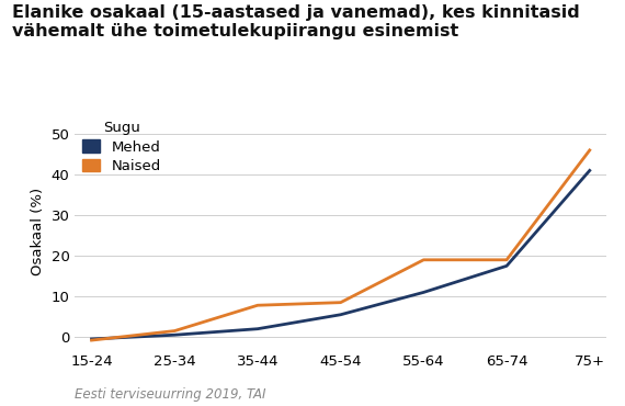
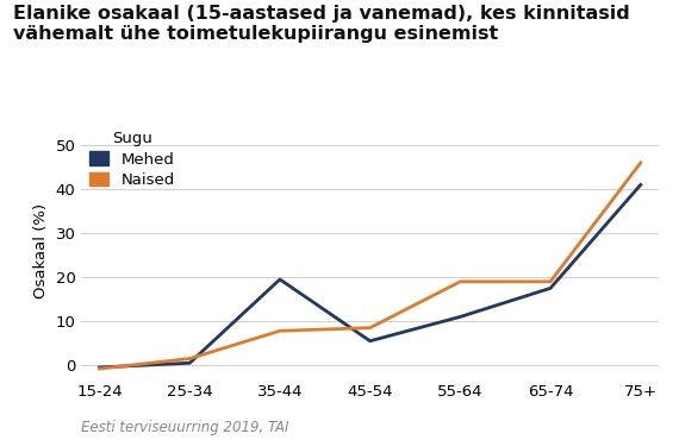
Mehed/35-44: 2.0 -> 19.5
